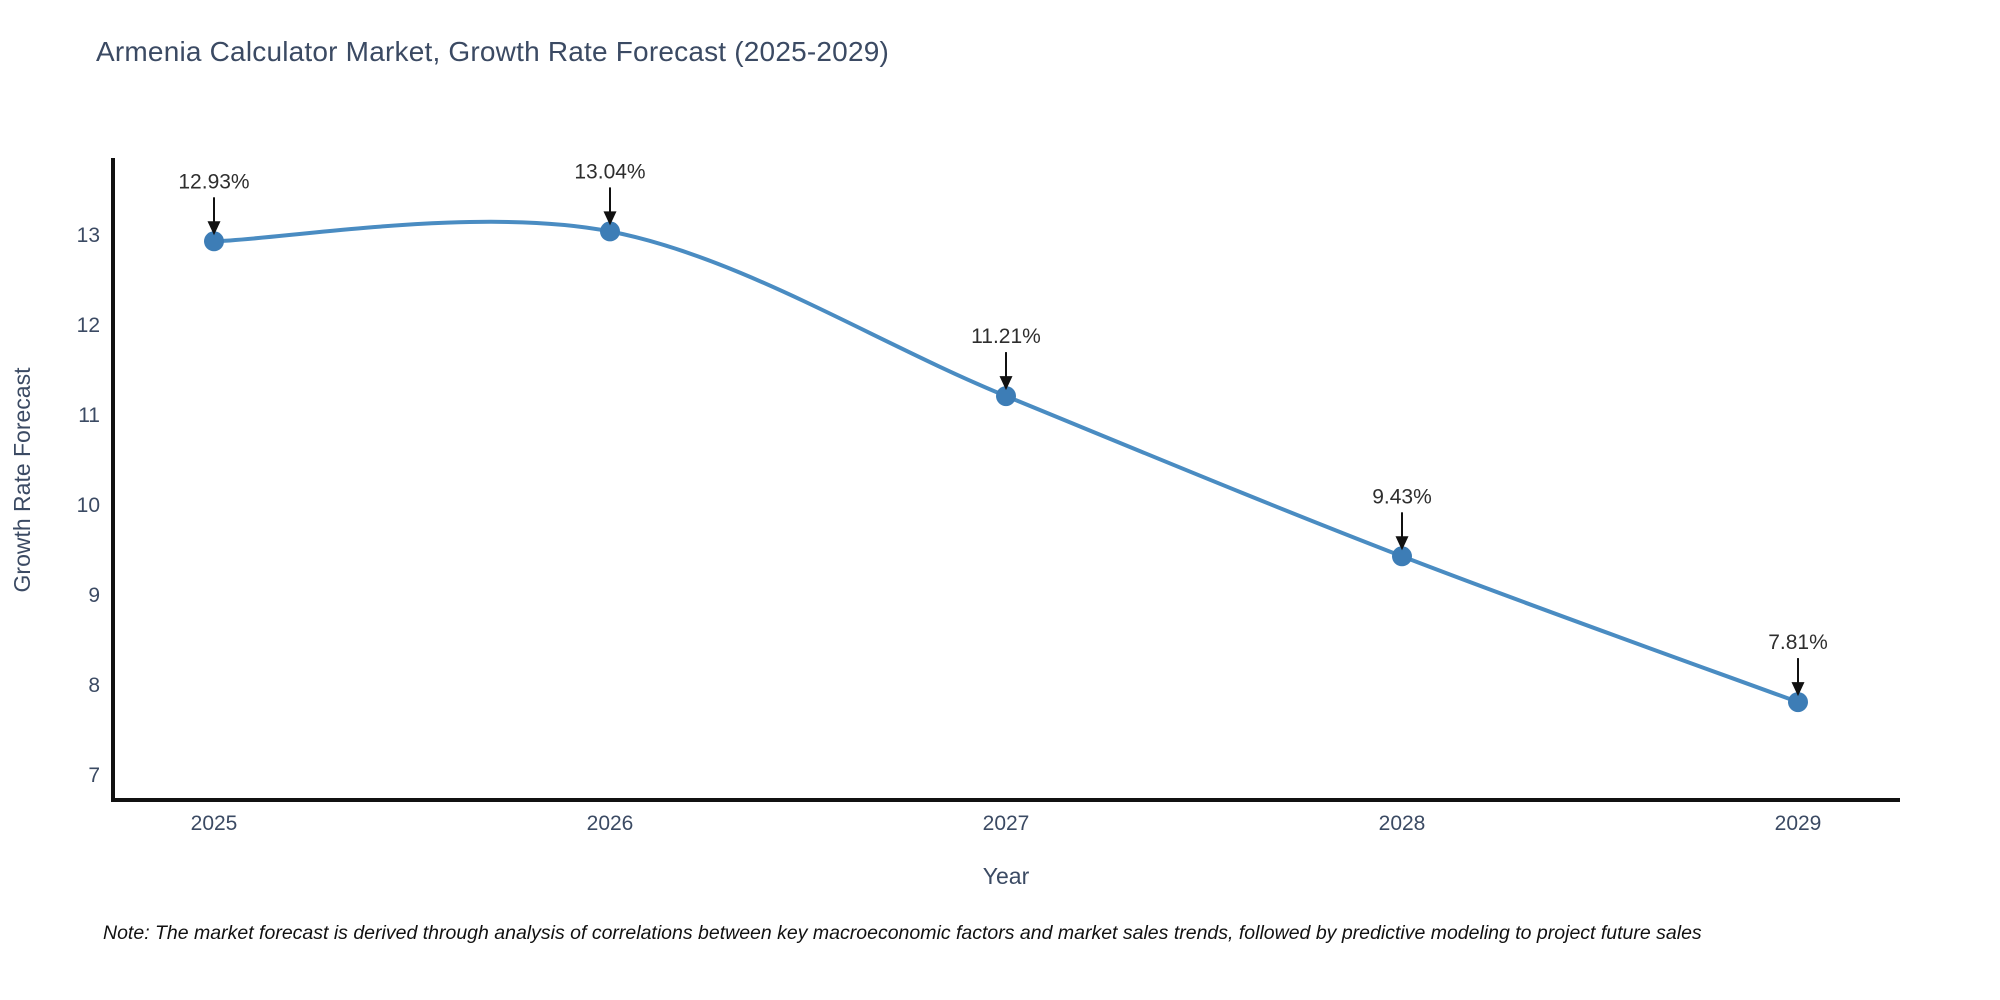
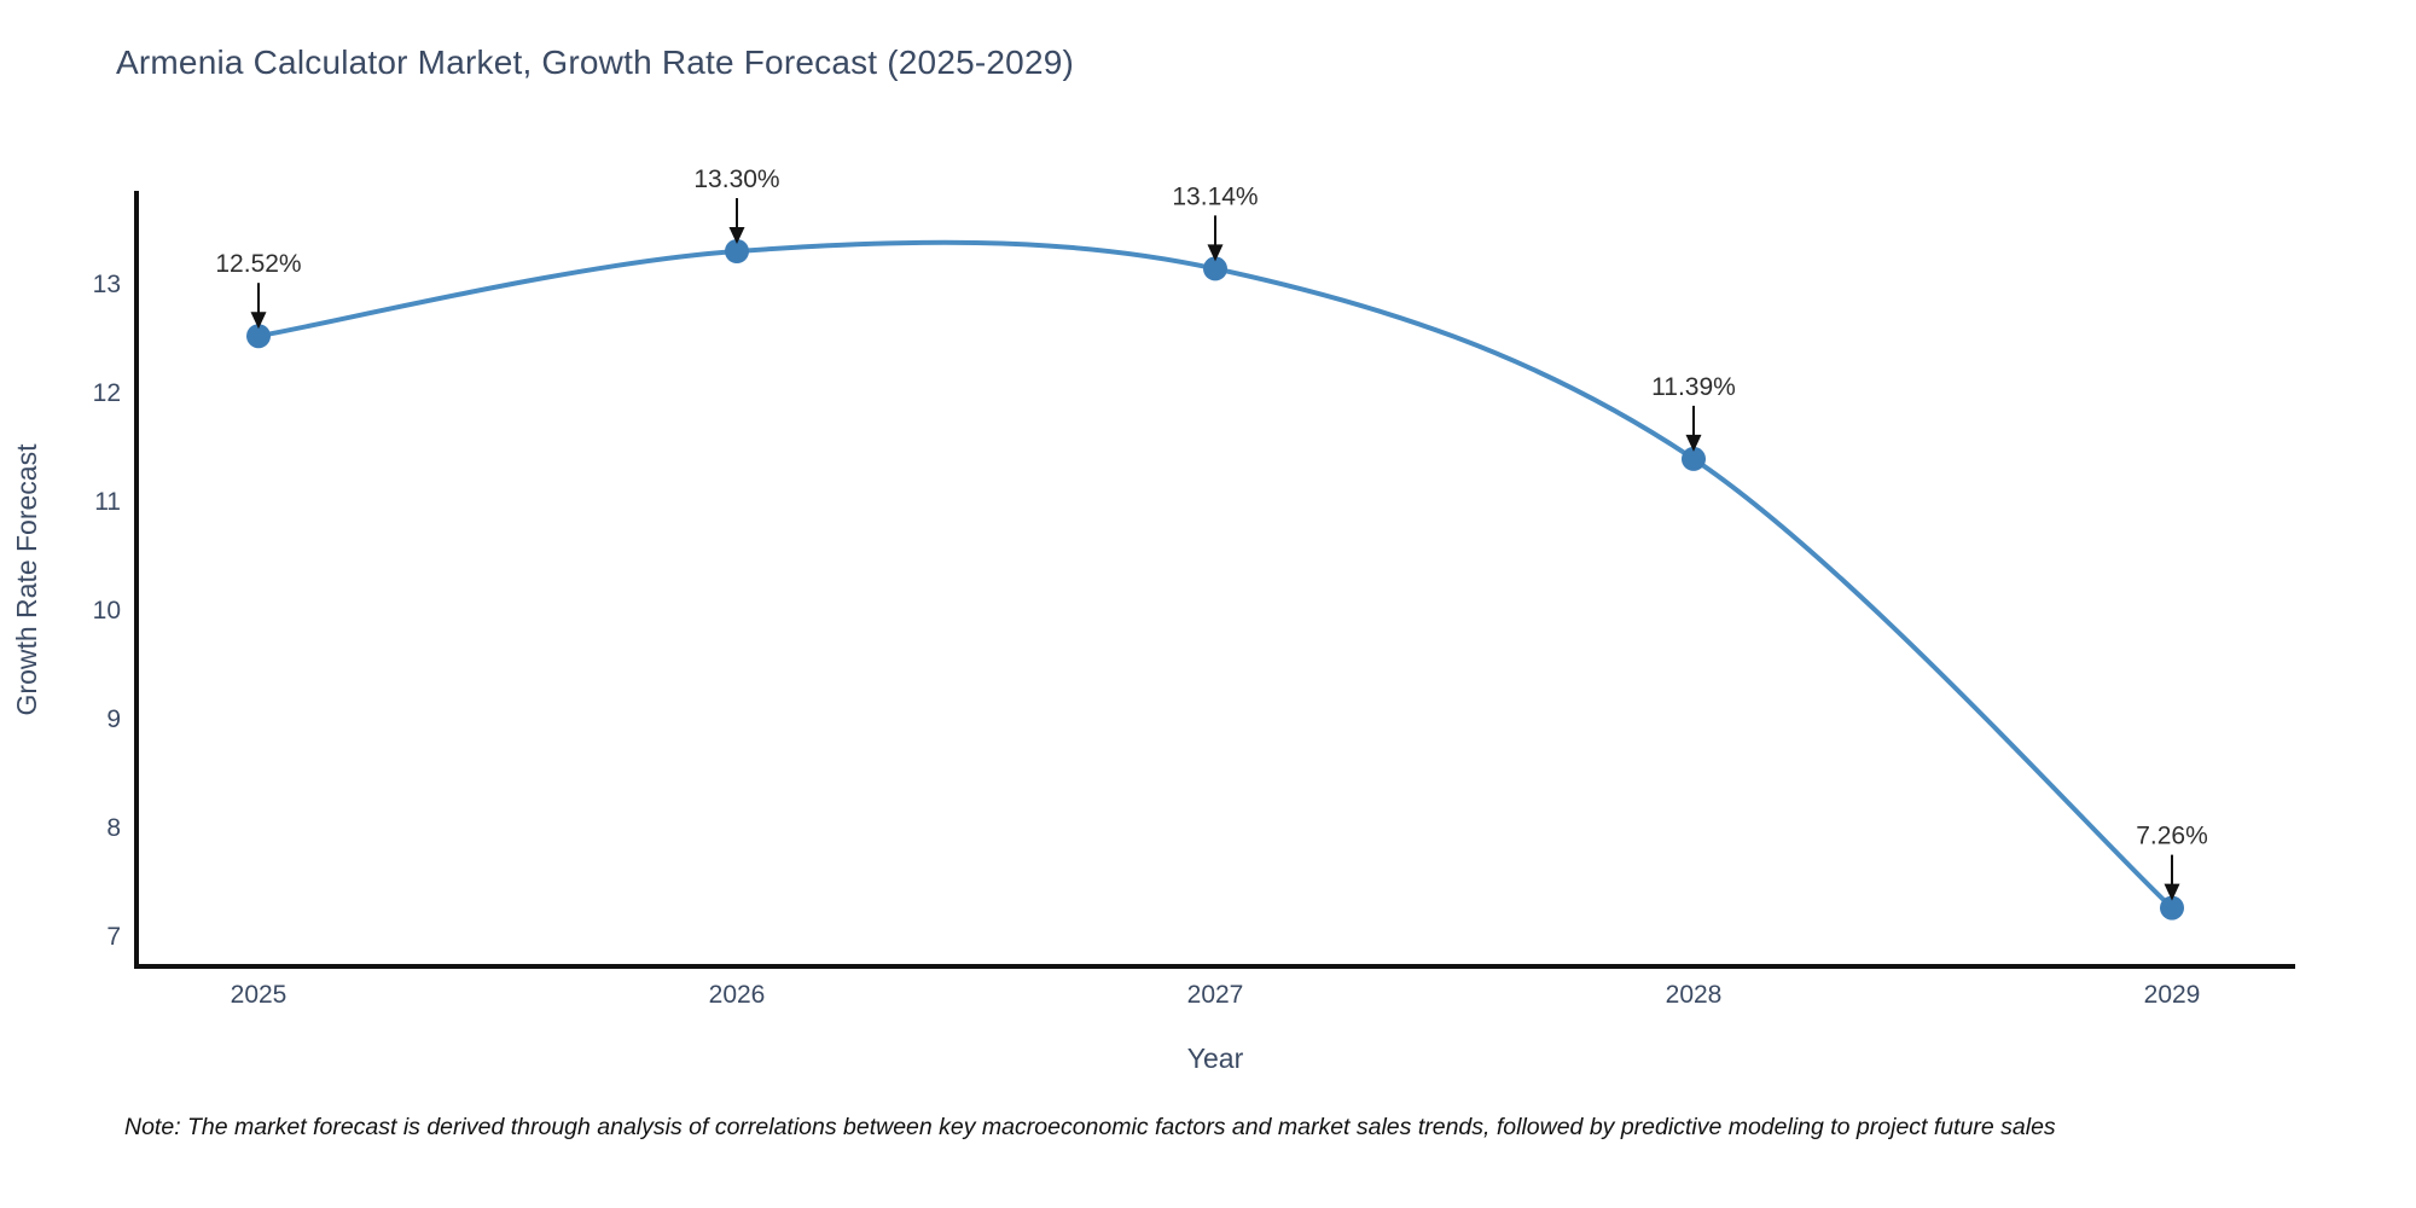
2025: 12.93% -> 12.52%
2026: 13.04% -> 13.30%
2027: 11.21% -> 13.14%
2028: 9.43% -> 11.39%
2029: 7.81% -> 7.26%
